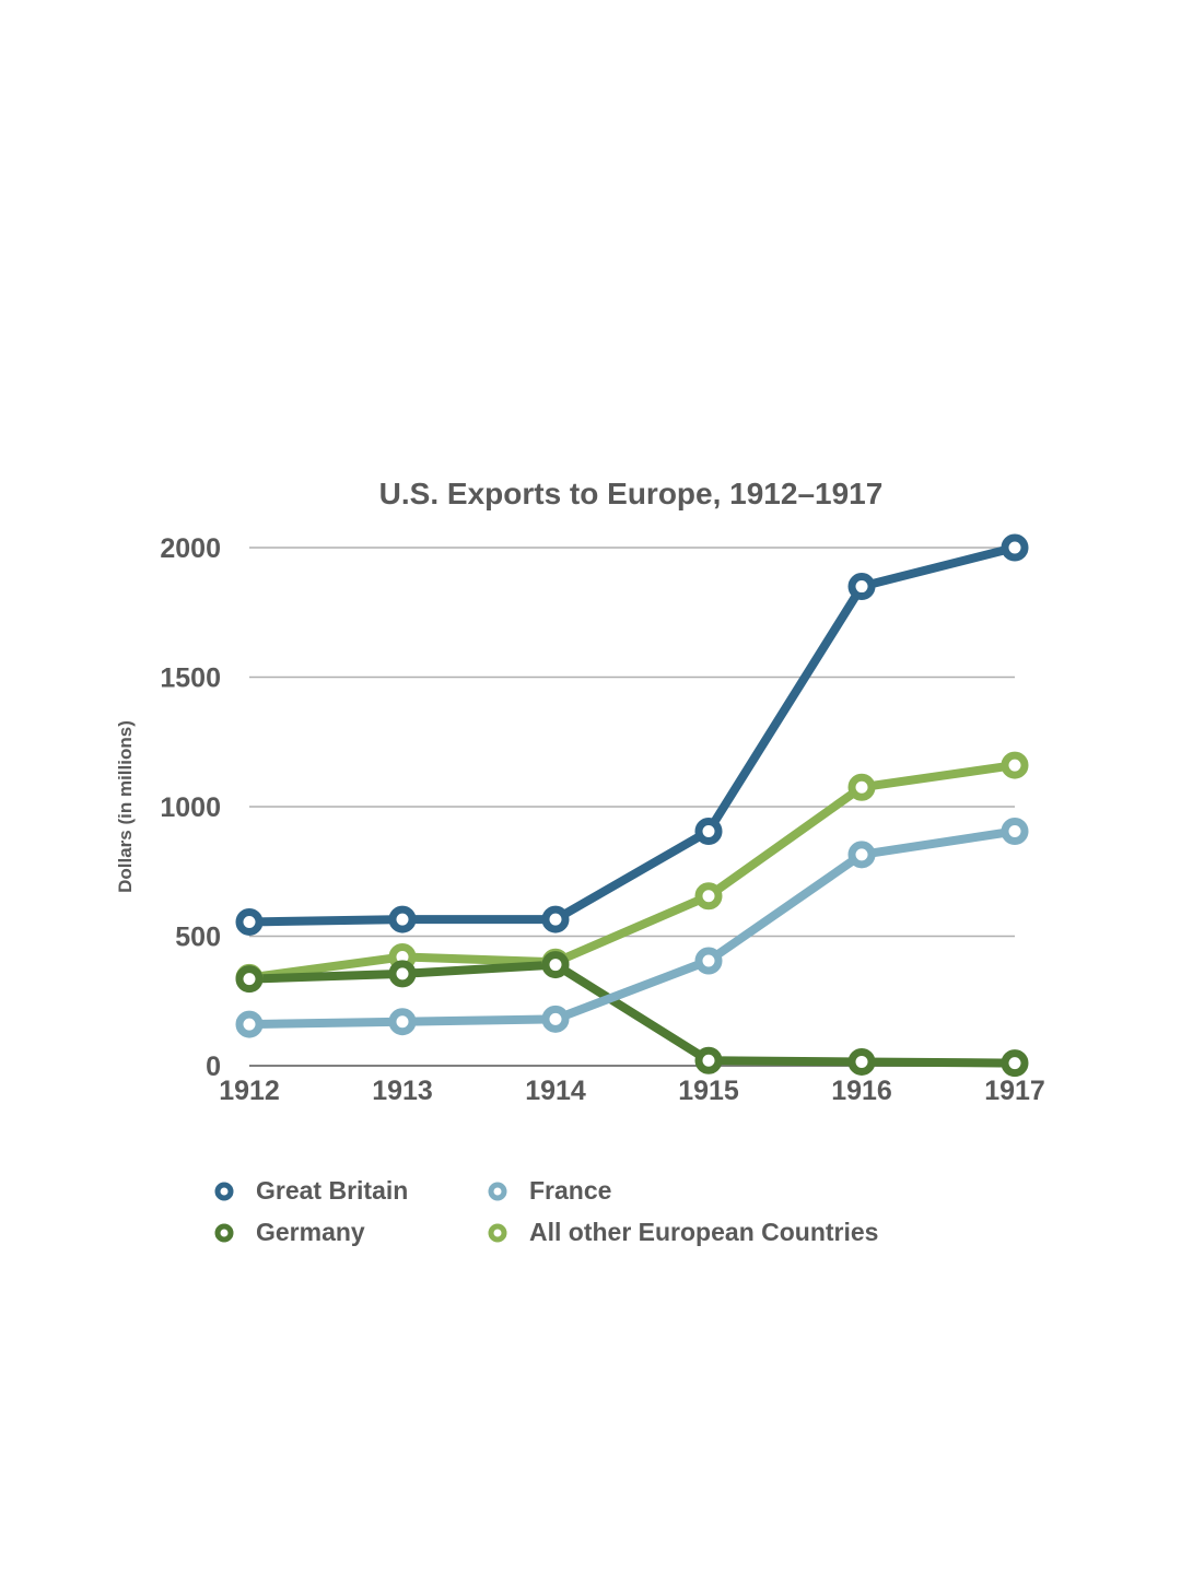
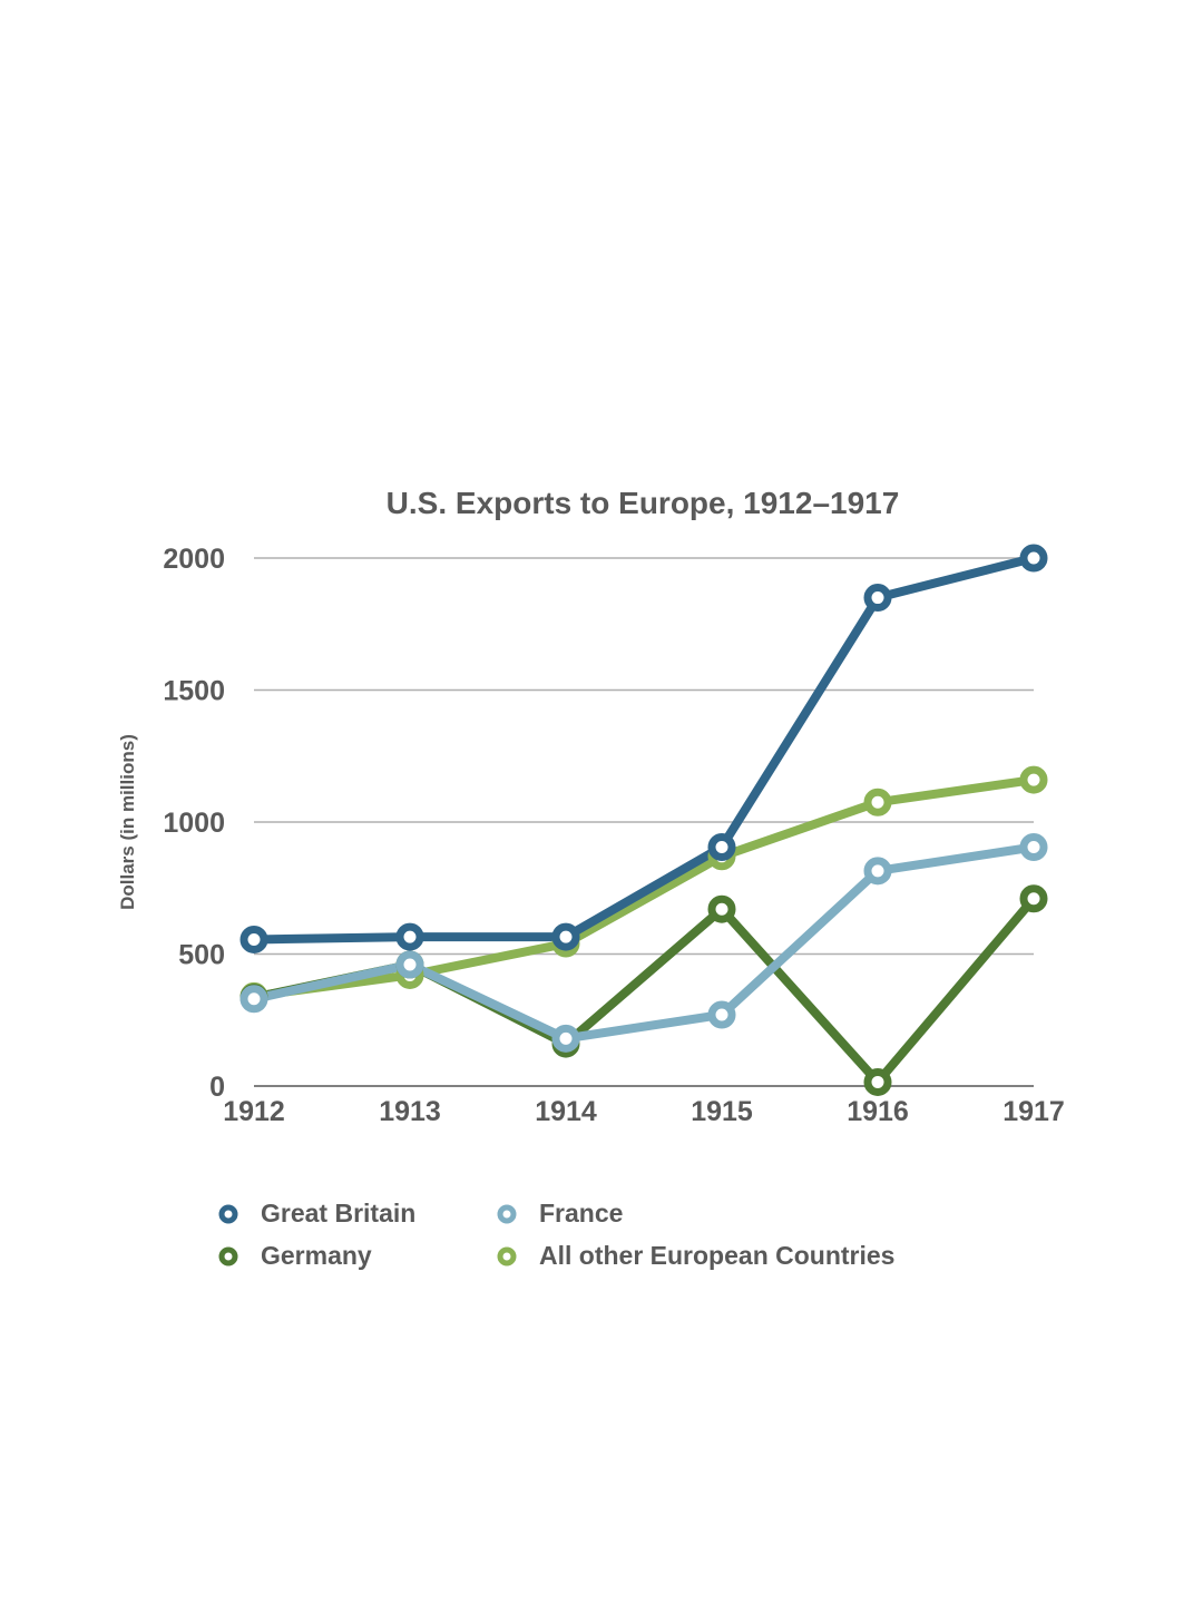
France/1912: 160 -> 330
France/1913: 170 -> 460
Germany/1913: 360 -> 460
Germany/1914: 390 -> 160
All other European Countries/1914: 400 -> 540
France/1915: 400 -> 270
Germany/1915: 20 -> 670
All other European Countries/1915: 660 -> 870
Germany/1917: 10 -> 710
